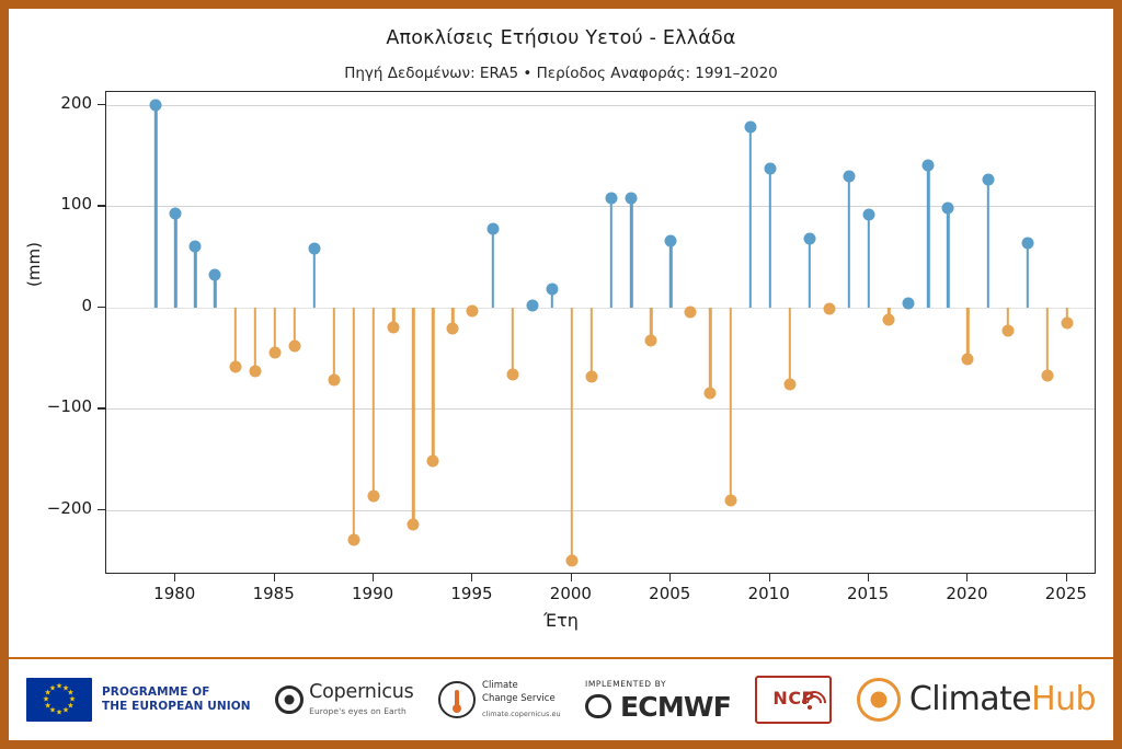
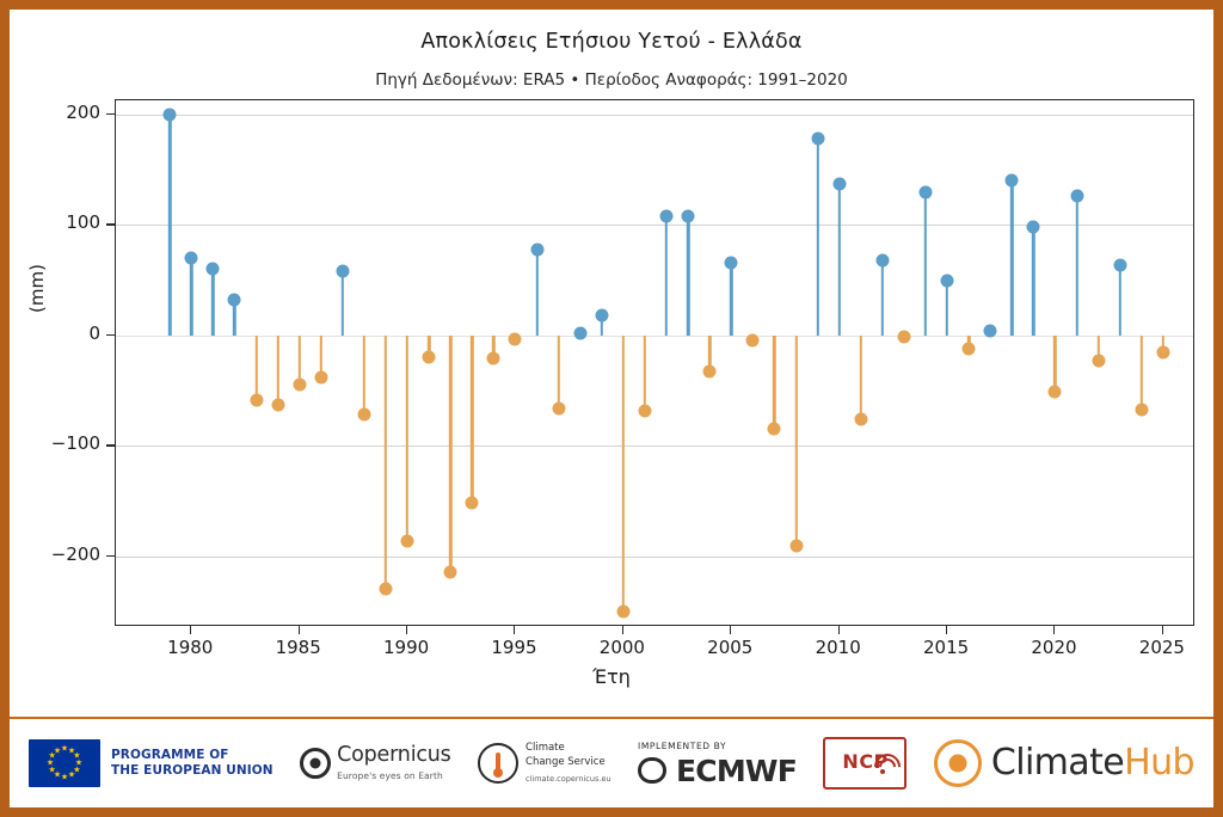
1980: 90 -> 70
2015: 90 -> 50
